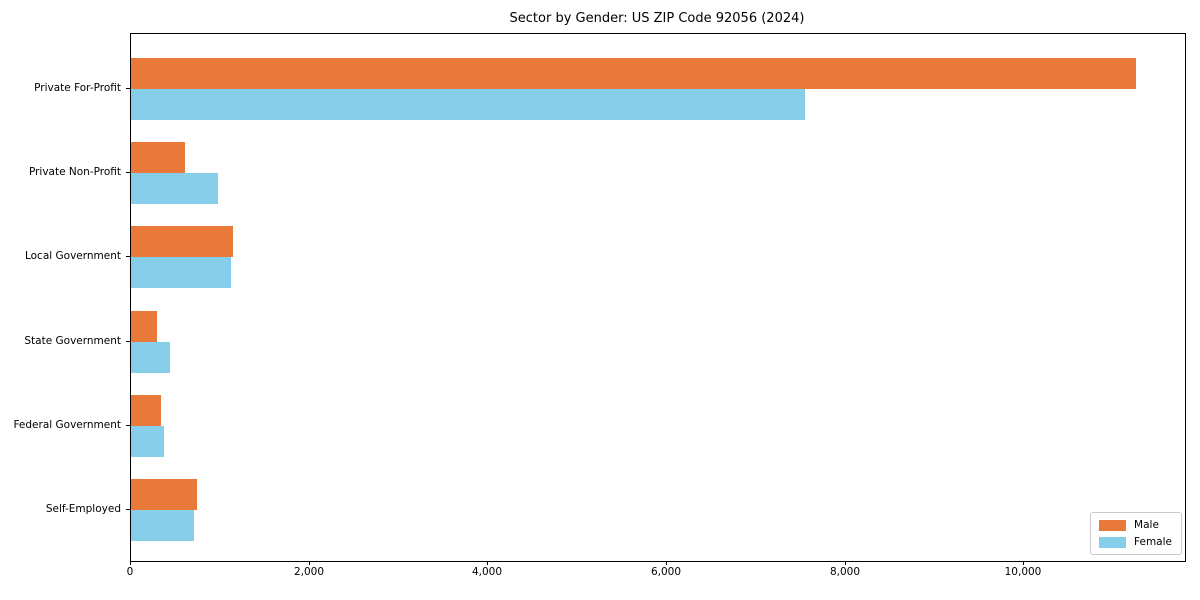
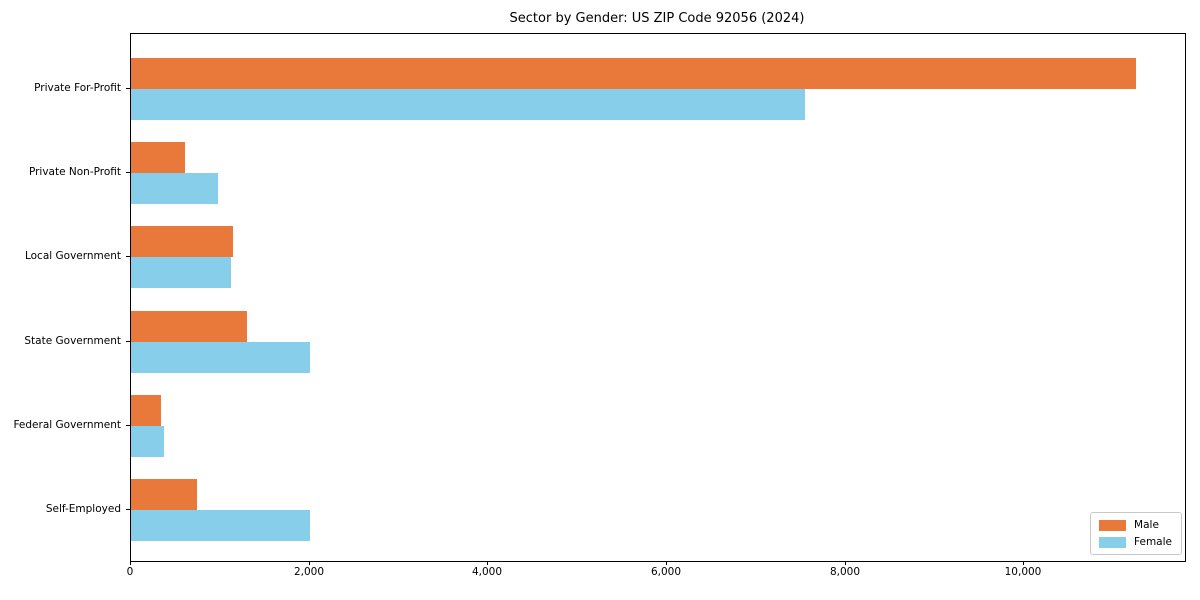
Male/State Government: 300 -> 1300
Female/State Government: 400 -> 2000
Female/Self-Employed: 700 -> 2000
